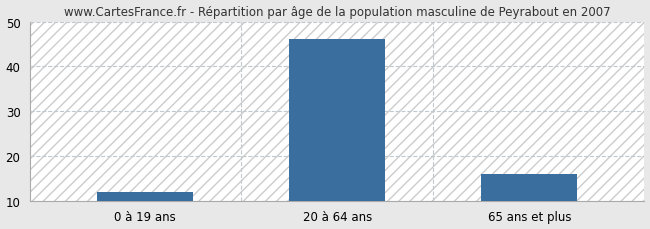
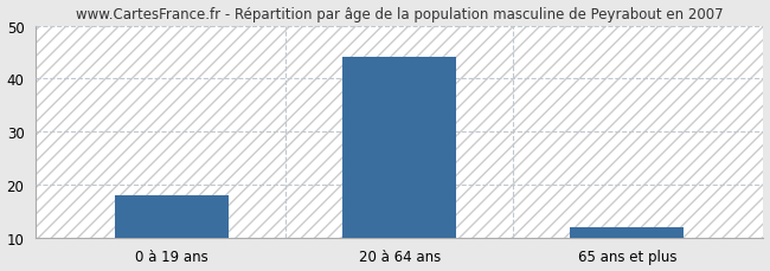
0 à 19 ans: 12 -> 18
20 à 64 ans: 46 -> 44
65 ans et plus: 16 -> 12
